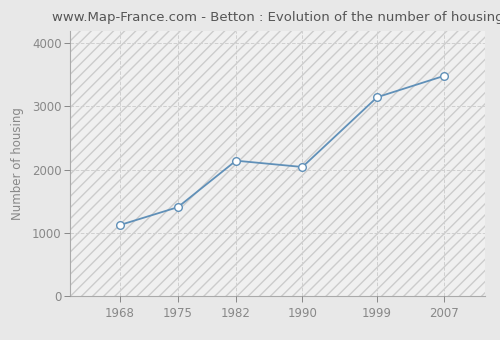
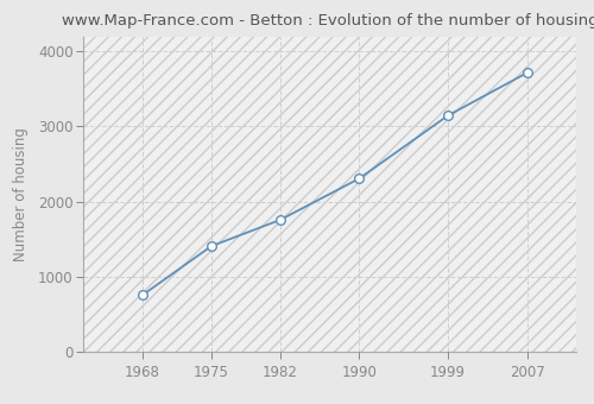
1968: 1120 -> 750
1982: 2140 -> 1760
1990: 2040 -> 2300
2007: 3480 -> 3710
